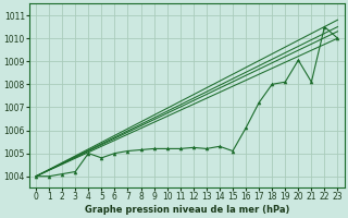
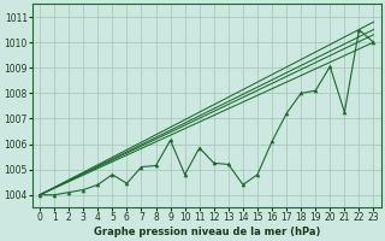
4: 1005.00 -> 1004.40
6: 1005.00 -> 1004.45
9: 1005.20 -> 1006.15
10: 1005.20 -> 1004.80
11: 1005.20 -> 1005.85
14: 1005.30 -> 1004.40
15: 1005.10 -> 1004.80
21: 1008.10 -> 1007.25
